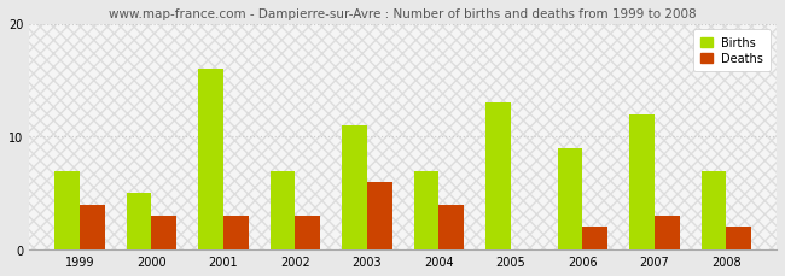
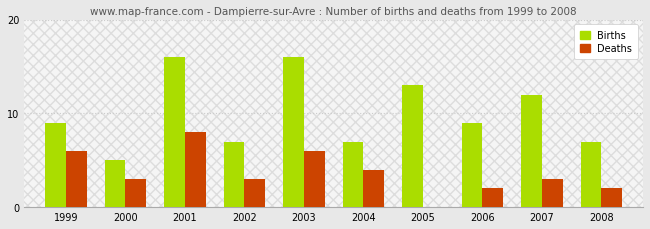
Births/1999: 7 -> 9
Deaths/1999: 4 -> 6
Deaths/2001: 3 -> 8
Births/2003: 11 -> 16
